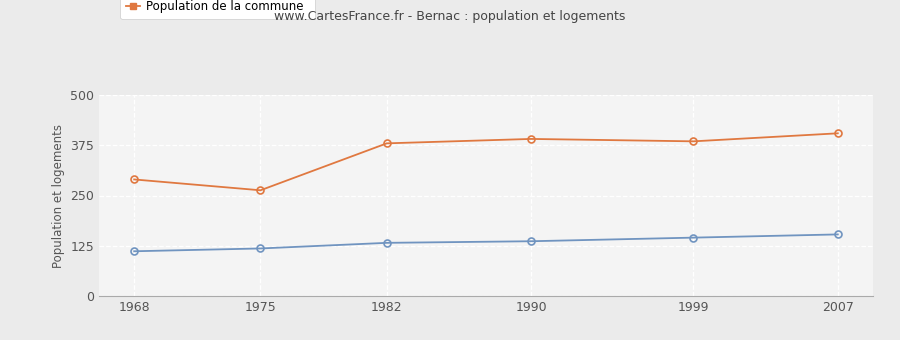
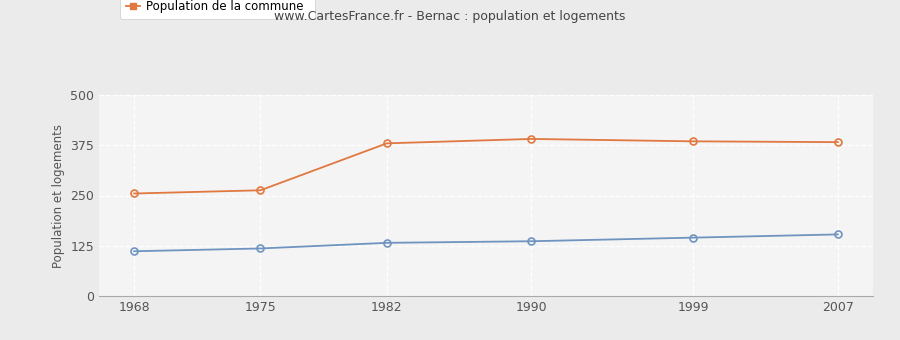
Population de la commune/1968: 290 -> 255
Population de la commune/2007: 405 -> 383
